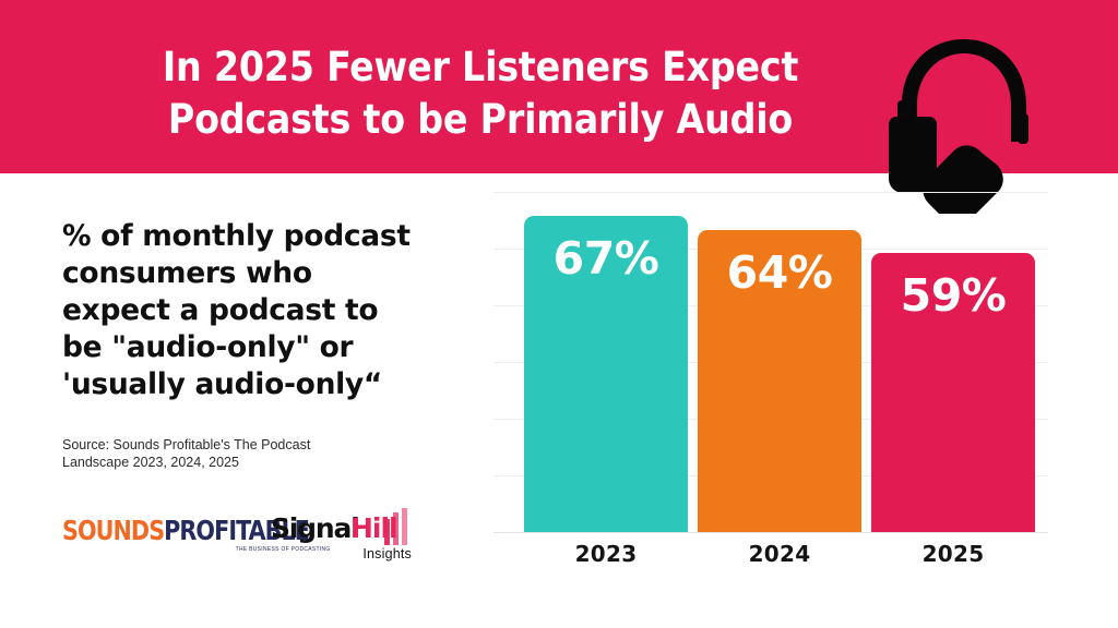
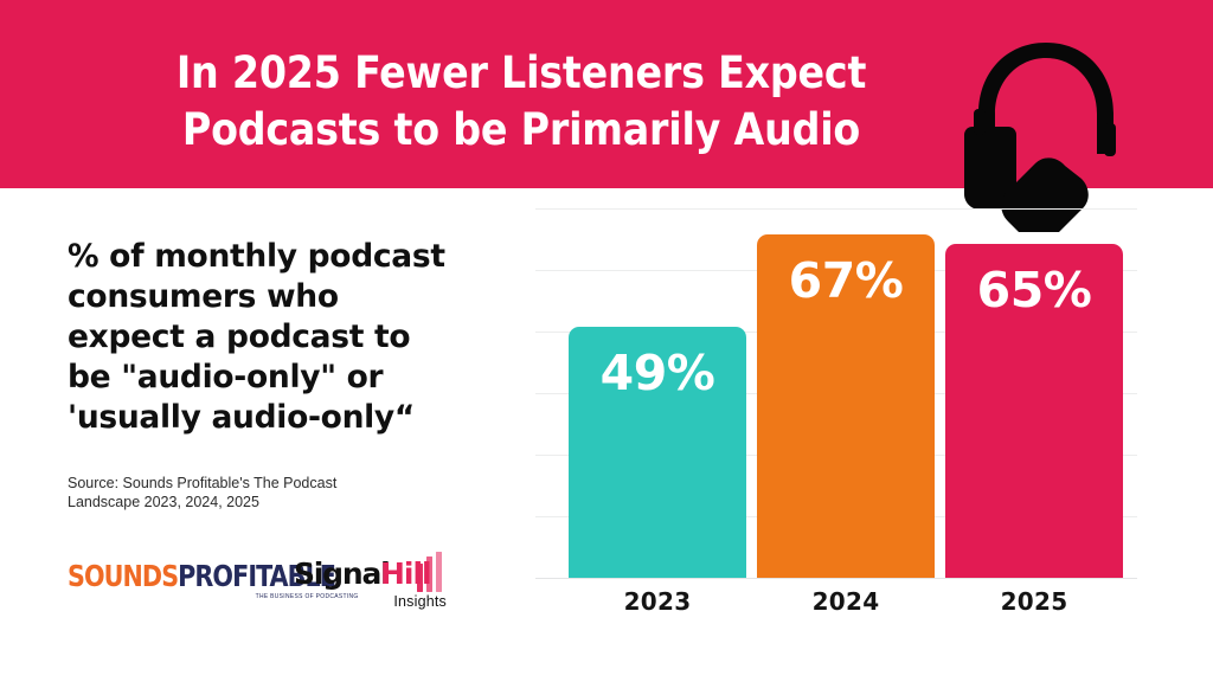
2023: 67% -> 49%
2024: 64% -> 67%
2025: 59% -> 65%
